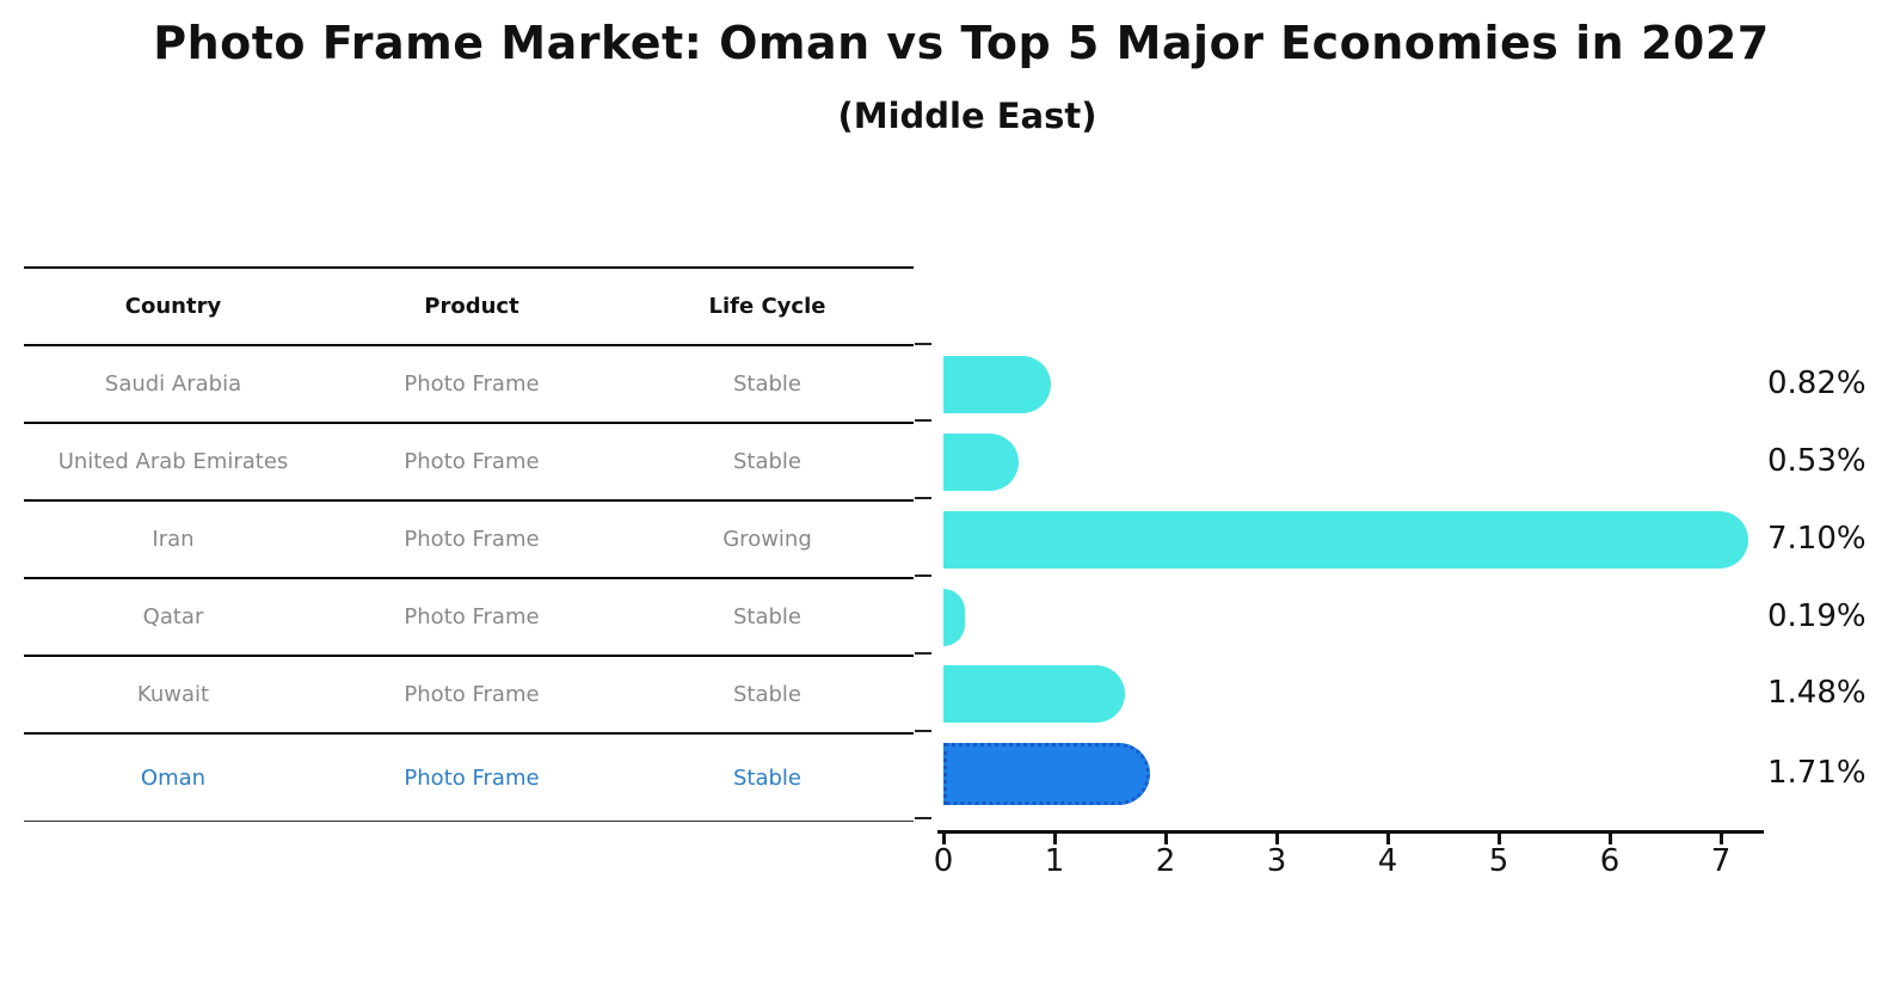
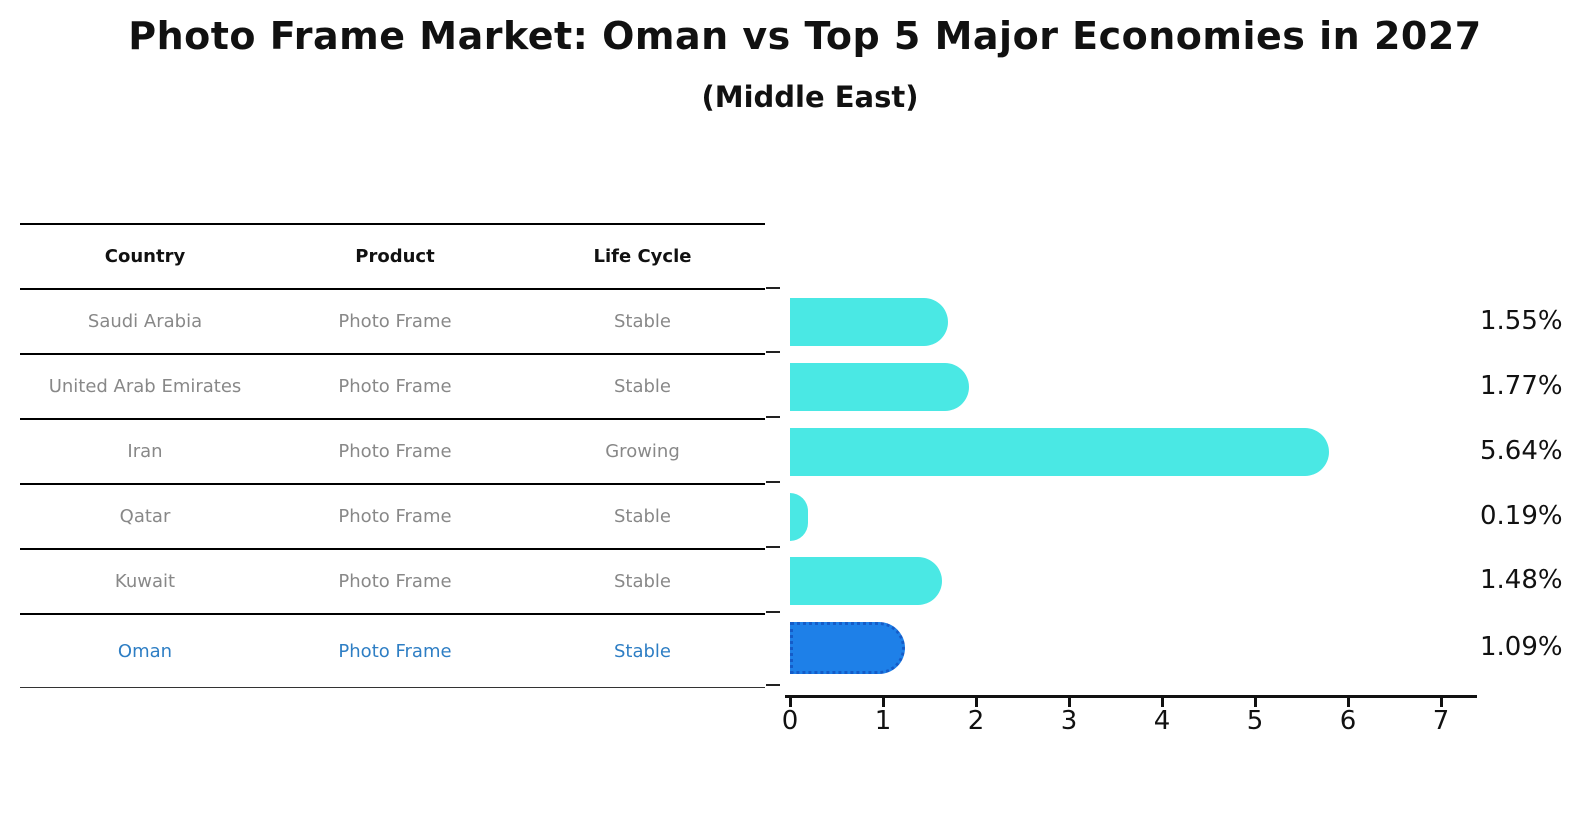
Saudi Arabia: 0.82% -> 1.55%
United Arab Emirates: 0.53% -> 1.77%
Iran: 7.10% -> 5.64%
Oman: 1.71% -> 1.09%
